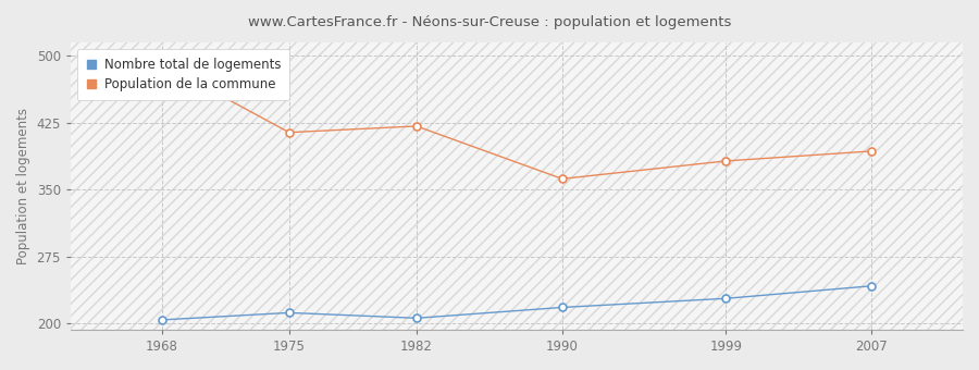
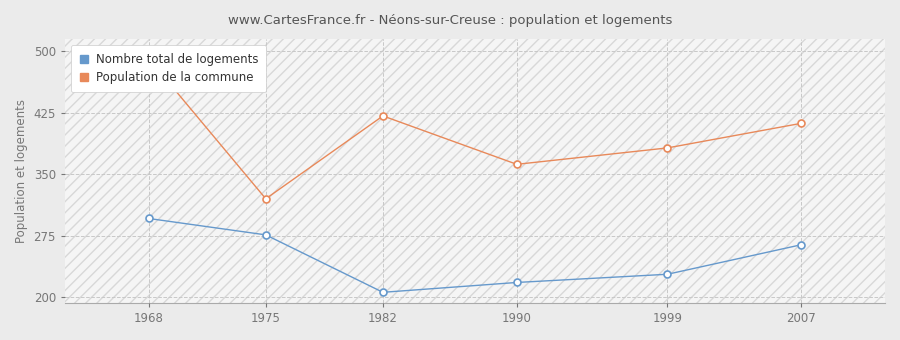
Nombre total de logements/1968: 204 -> 296
Nombre total de logements/1975: 212 -> 276
Population de la commune/1975: 414 -> 320
Nombre total de logements/2007: 242 -> 264
Population de la commune/2007: 393 -> 412
